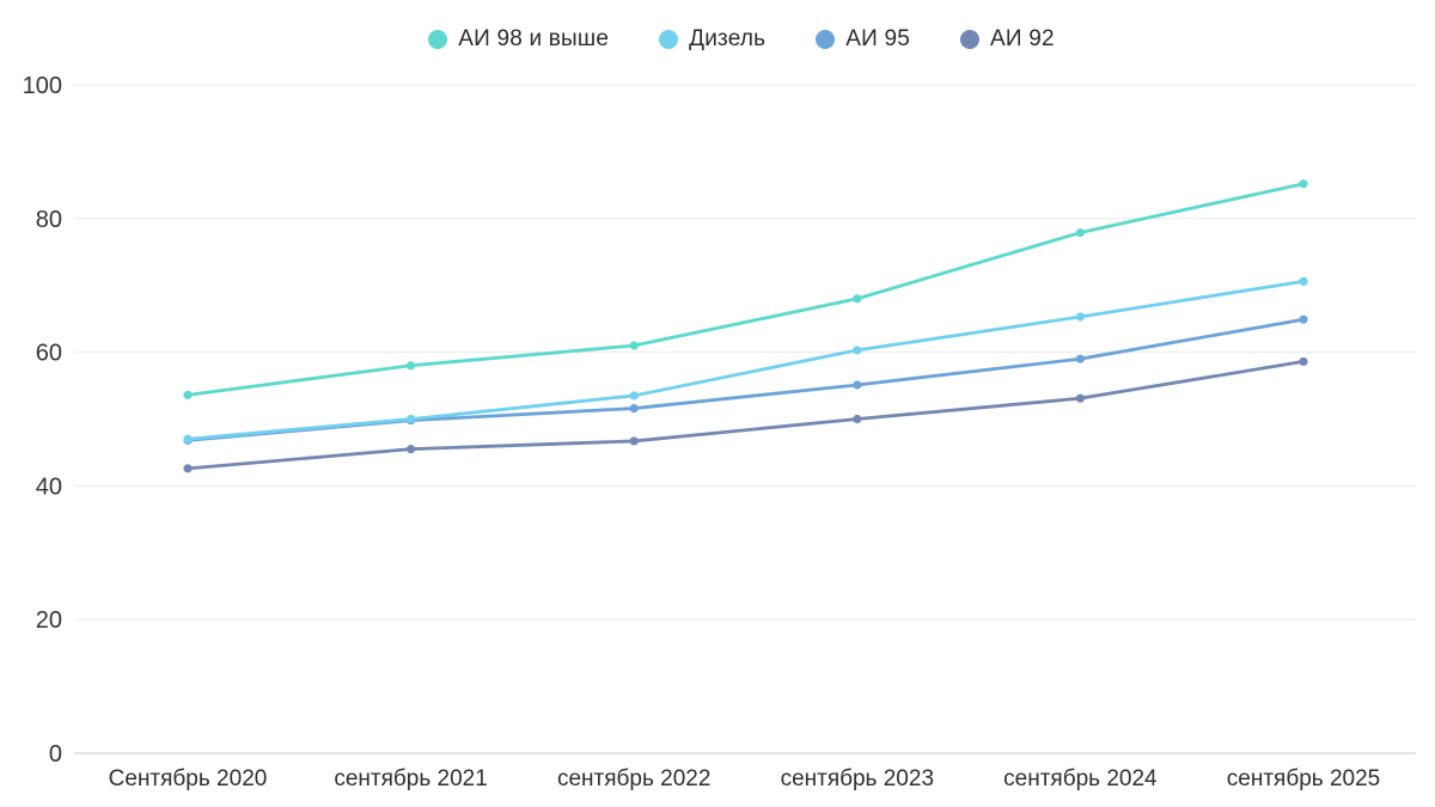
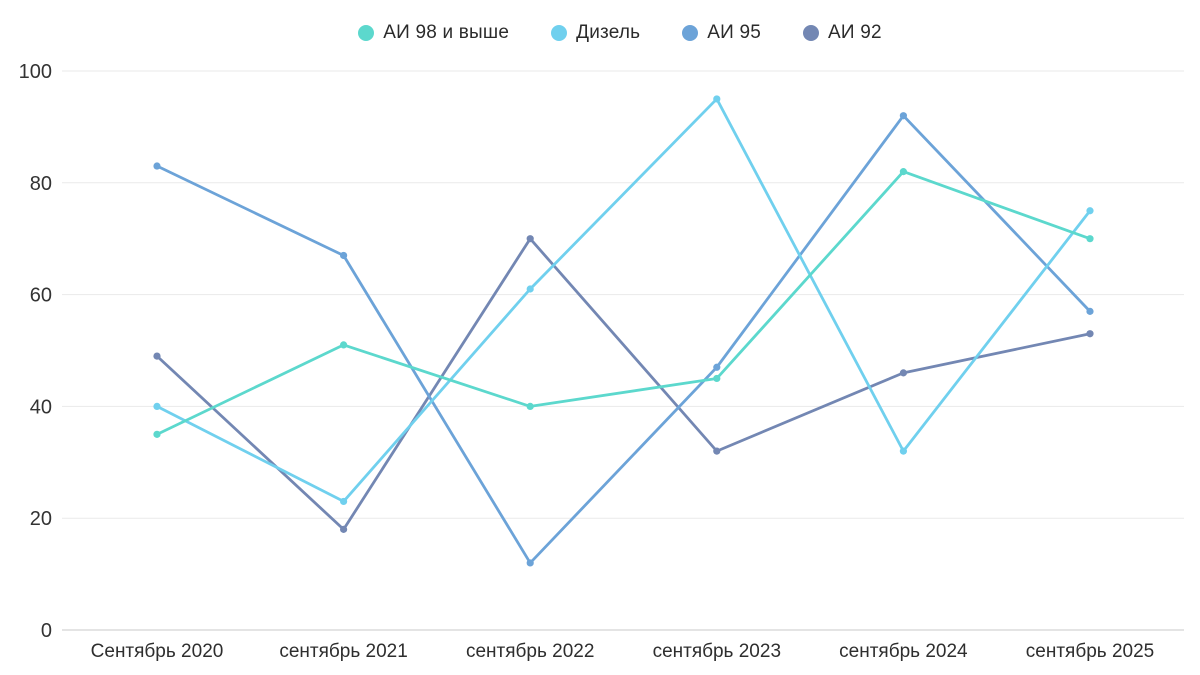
АИ 98 и выше/Сентябрь 2020: 54 -> 35
Дизель/Сентябрь 2020: 47 -> 40
АИ 95/Сентябрь 2020: 47 -> 83
АИ 92/Сентябрь 2020: 43 -> 49
АИ 98 и выше/сентябрь 2021: 58 -> 51
Дизель/сентябрь 2021: 50 -> 23
АИ 95/сентябрь 2021: 50 -> 67
АИ 92/сентябрь 2021: 46 -> 18
АИ 98 и выше/сентябрь 2022: 61 -> 40
Дизель/сентябрь 2022: 54 -> 61
АИ 95/сентябрь 2022: 52 -> 12
АИ 92/сентябрь 2022: 47 -> 70
АИ 98 и выше/сентябрь 2023: 68 -> 45
Дизель/сентябрь 2023: 60 -> 95
АИ 95/сентябрь 2023: 55 -> 47
АИ 92/сентябрь 2023: 50 -> 32
АИ 98 и выше/сентябрь 2024: 78 -> 82
Дизель/сентябрь 2024: 65 -> 32
АИ 95/сентябрь 2024: 59 -> 92
АИ 92/сентябрь 2024: 53 -> 46
АИ 98 и выше/сентябрь 2025: 85 -> 70
Дизель/сентябрь 2025: 71 -> 75
АИ 95/сентябрь 2025: 65 -> 57
АИ 92/сентябрь 2025: 59 -> 53
